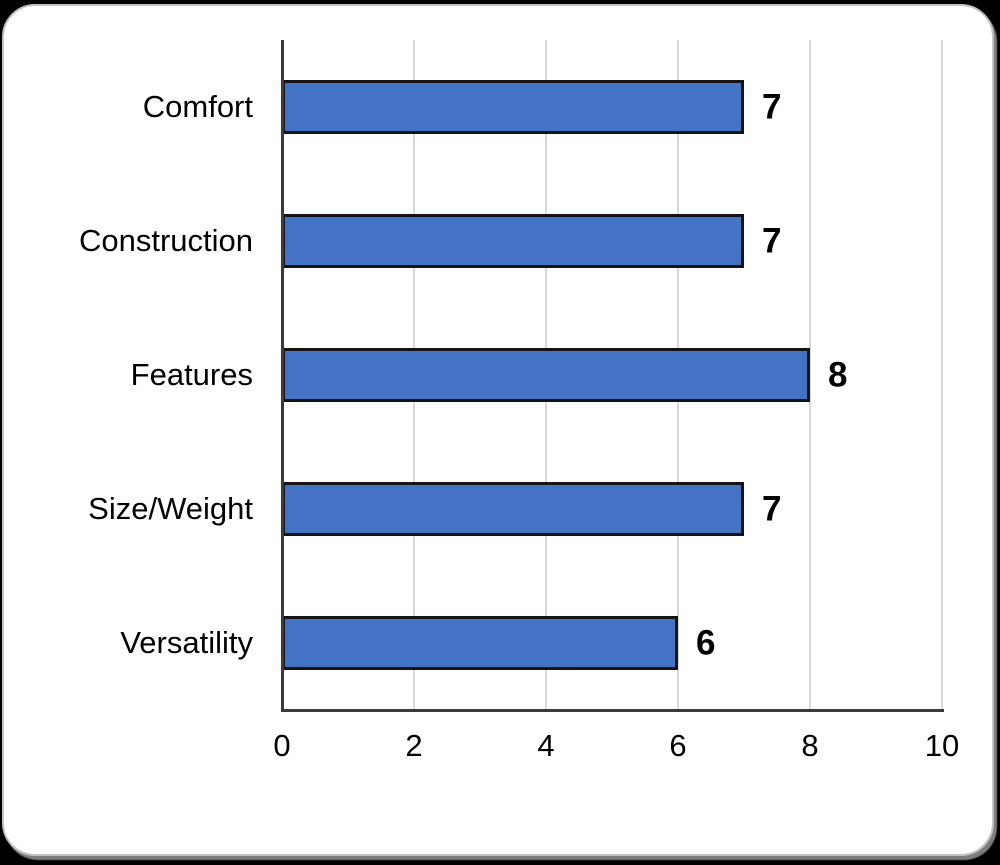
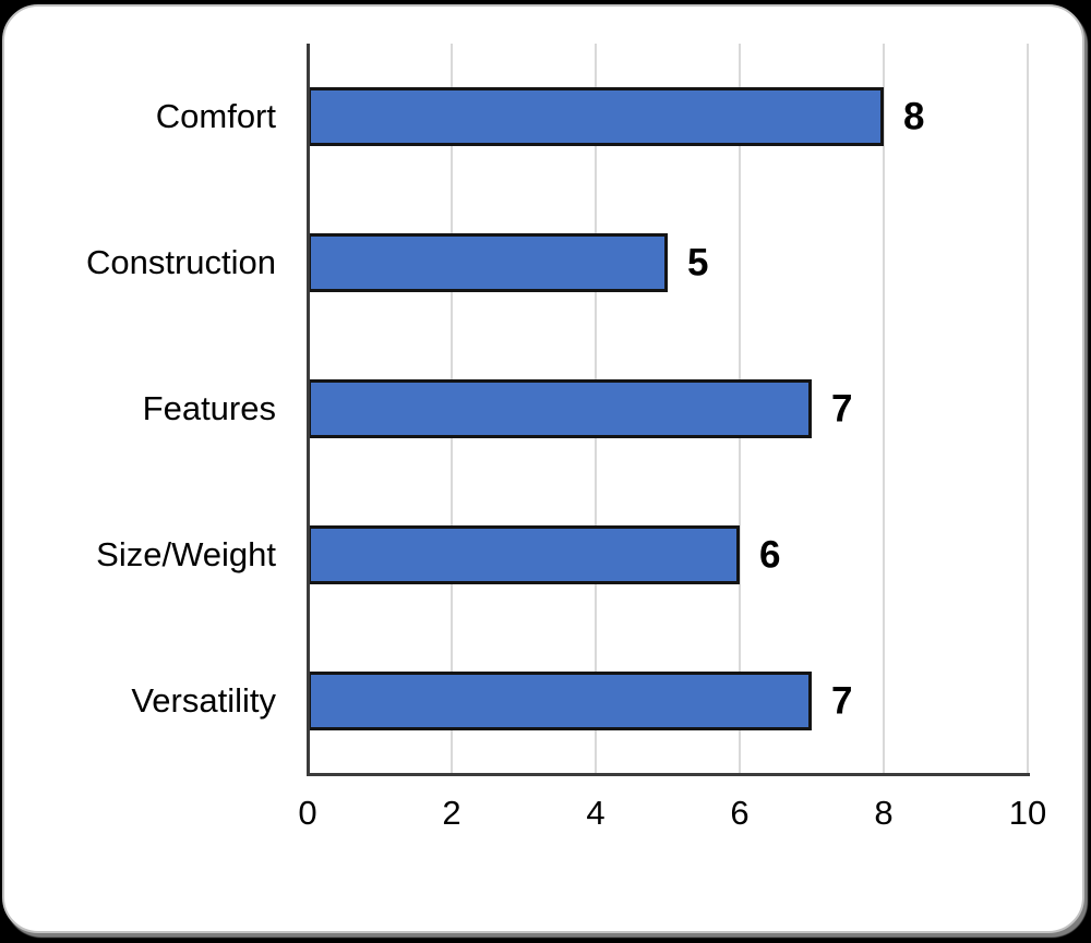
Comfort: 7 -> 8
Construction: 7 -> 5
Features: 8 -> 7
Size/Weight: 7 -> 6
Versatility: 6 -> 7
